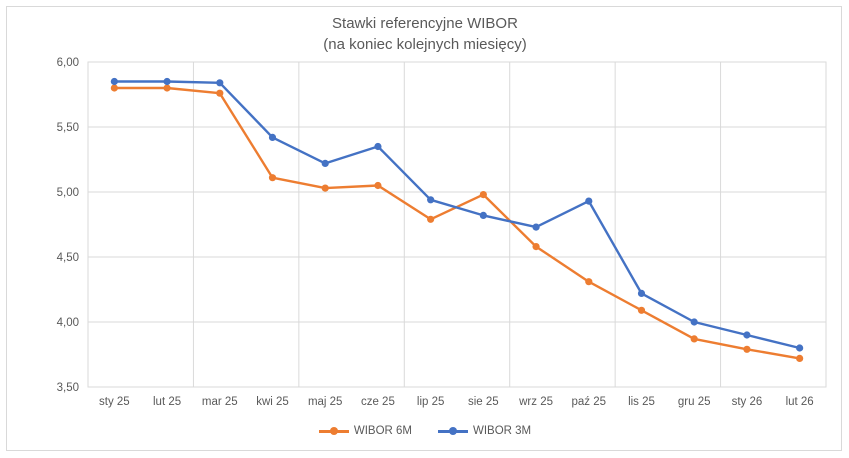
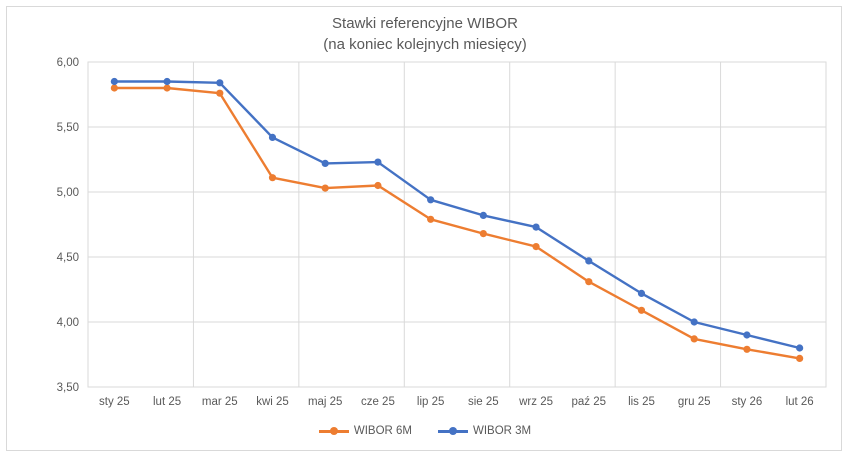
WIBOR 3M/cze 25: 5,35 -> 5,23
WIBOR 6M/sie 25: 4,98 -> 4,68
WIBOR 3M/paź 25: 4,93 -> 4,47
